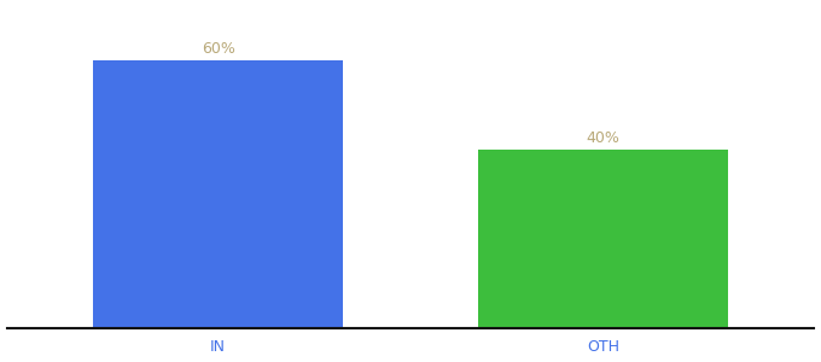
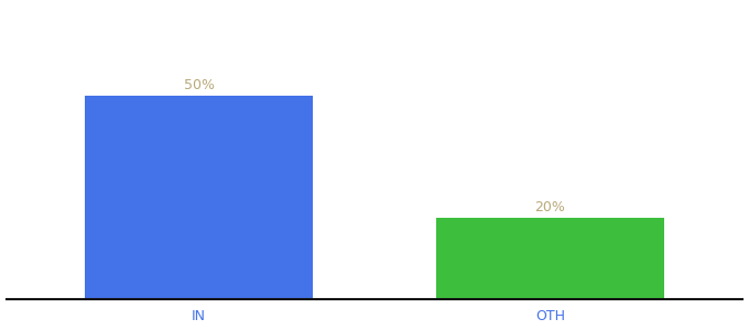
IN: 60% -> 50%
OTH: 40% -> 20%
